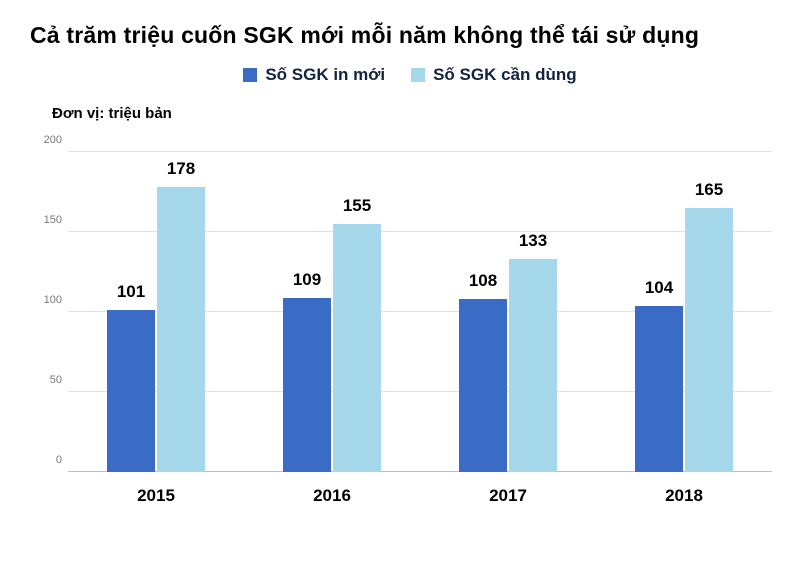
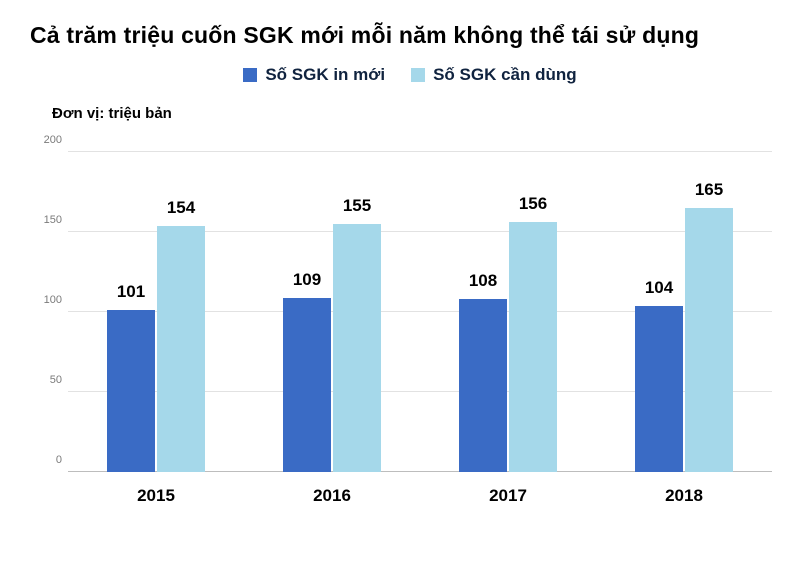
Số SGK cần dùng/2015: 178 -> 154
Số SGK cần dùng/2017: 133 -> 156
